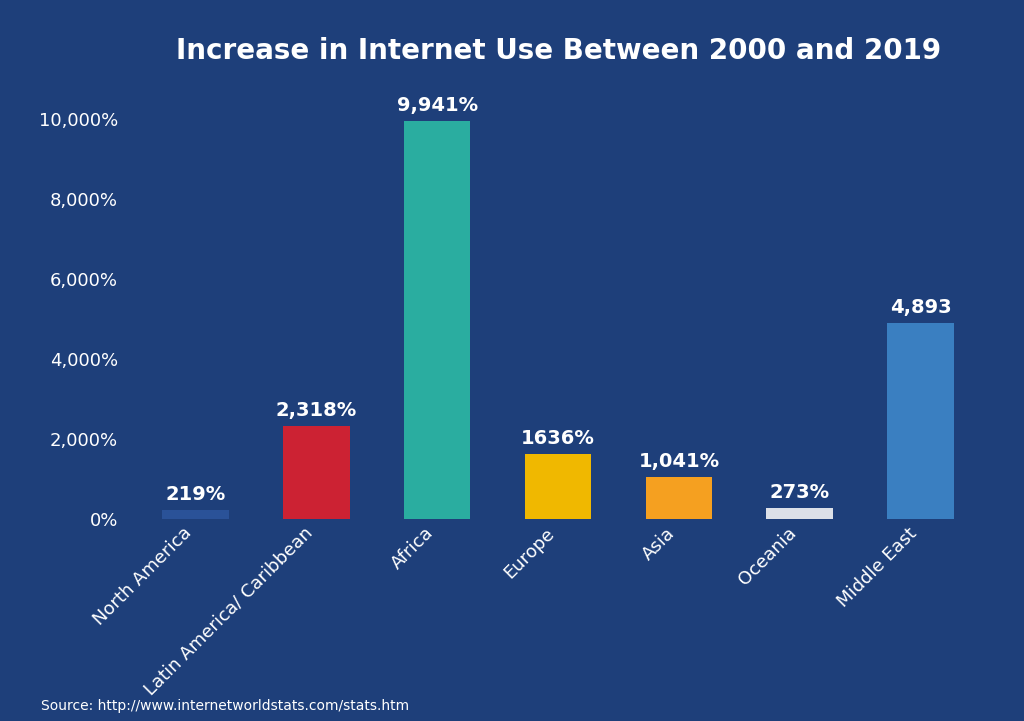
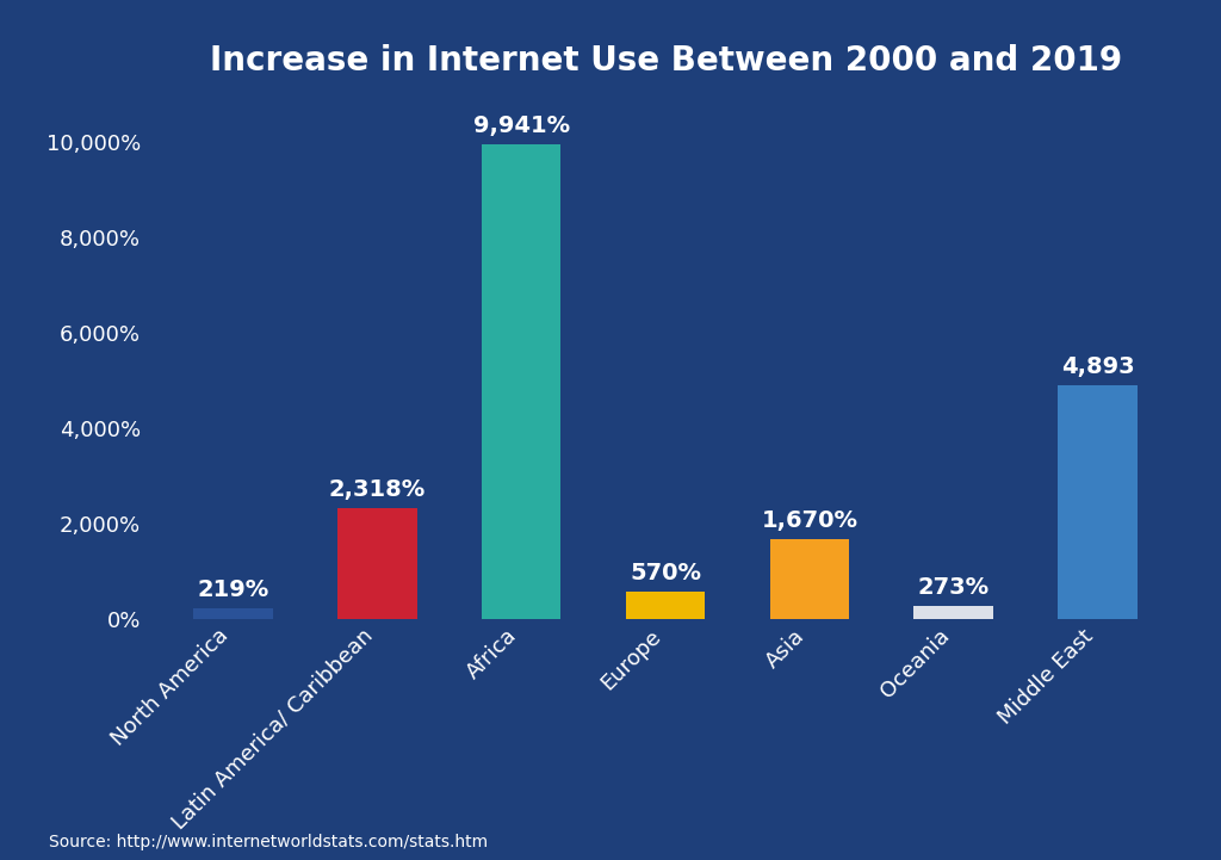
Europe: 1636% -> 570%
Asia: 1,041% -> 1,670%
